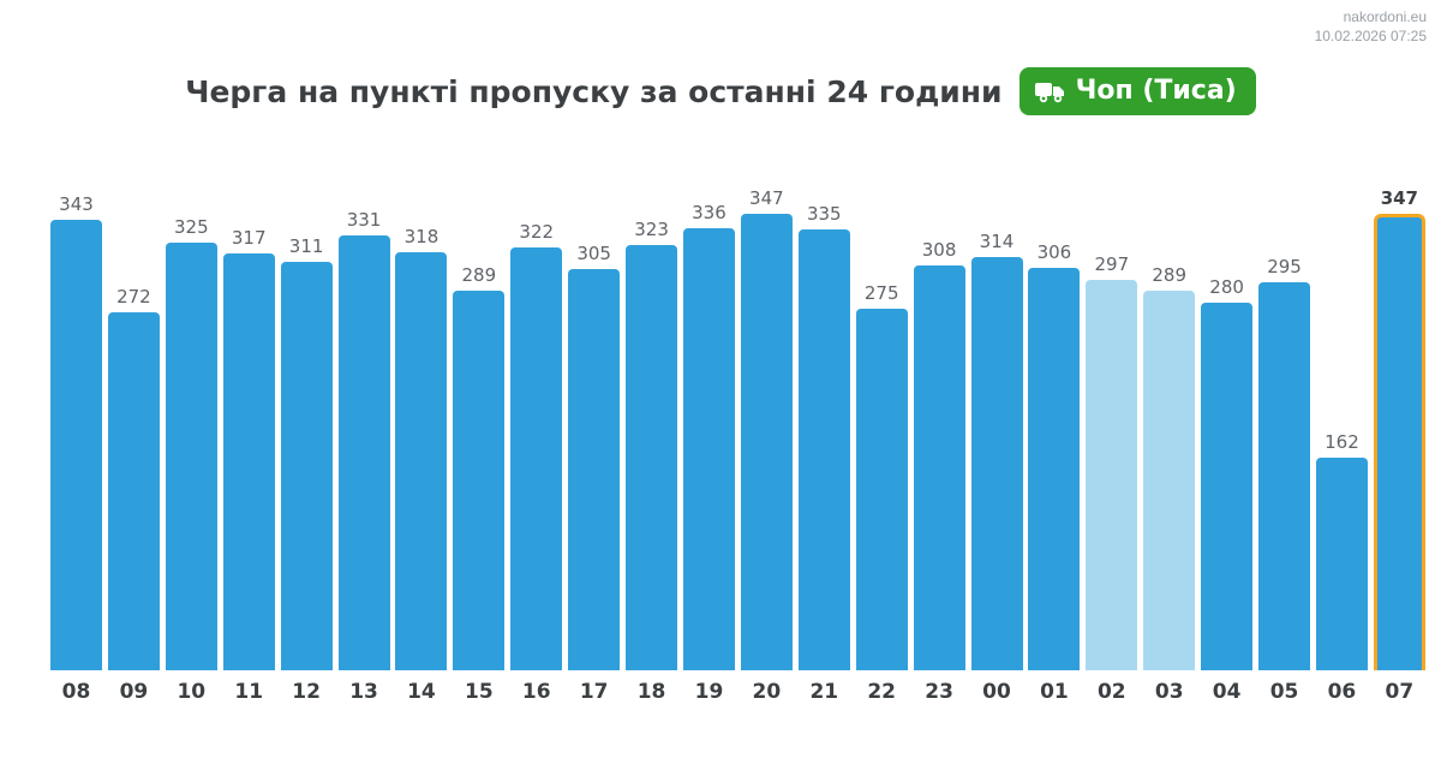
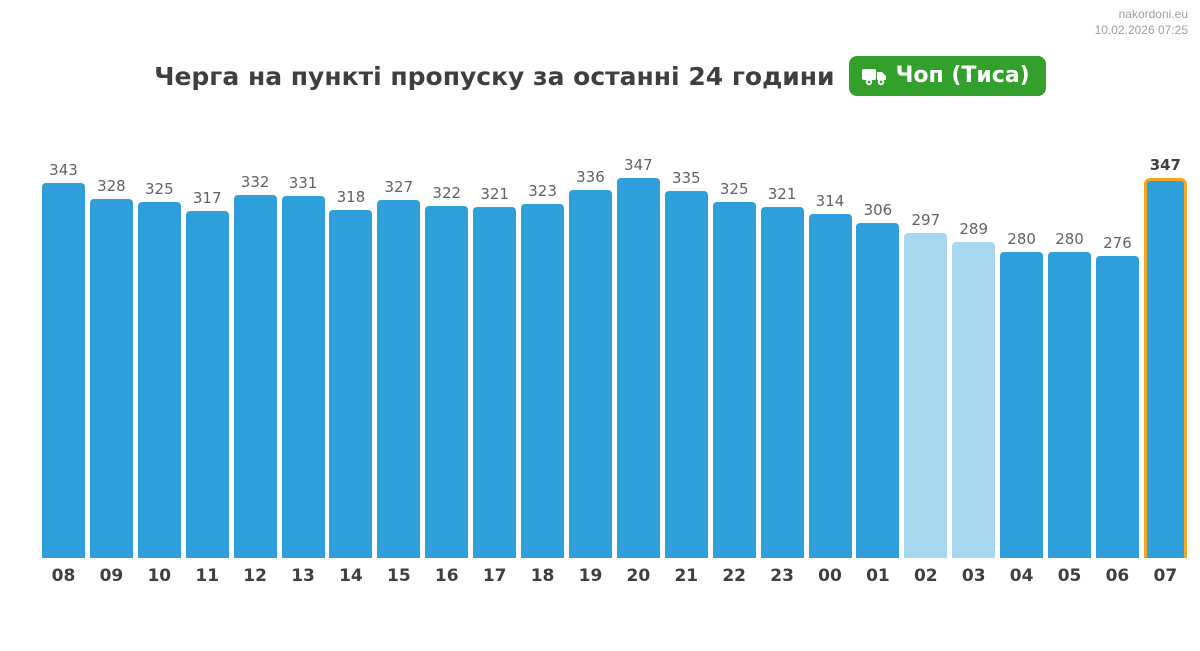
09: 272 -> 328
12: 311 -> 332
15: 289 -> 327
17: 305 -> 321
22: 275 -> 325
23: 308 -> 321
05: 295 -> 280
06: 162 -> 276
